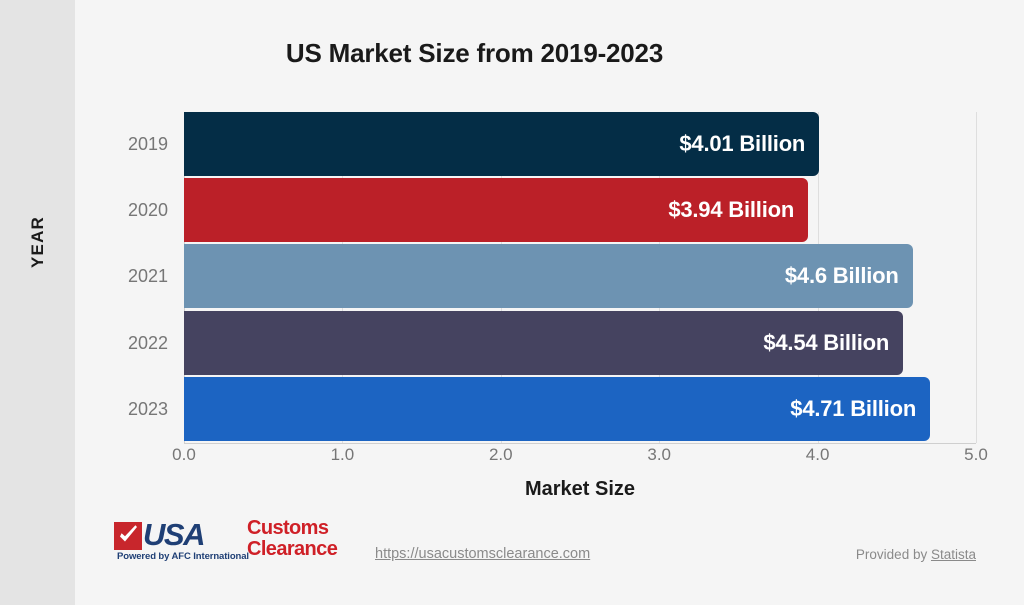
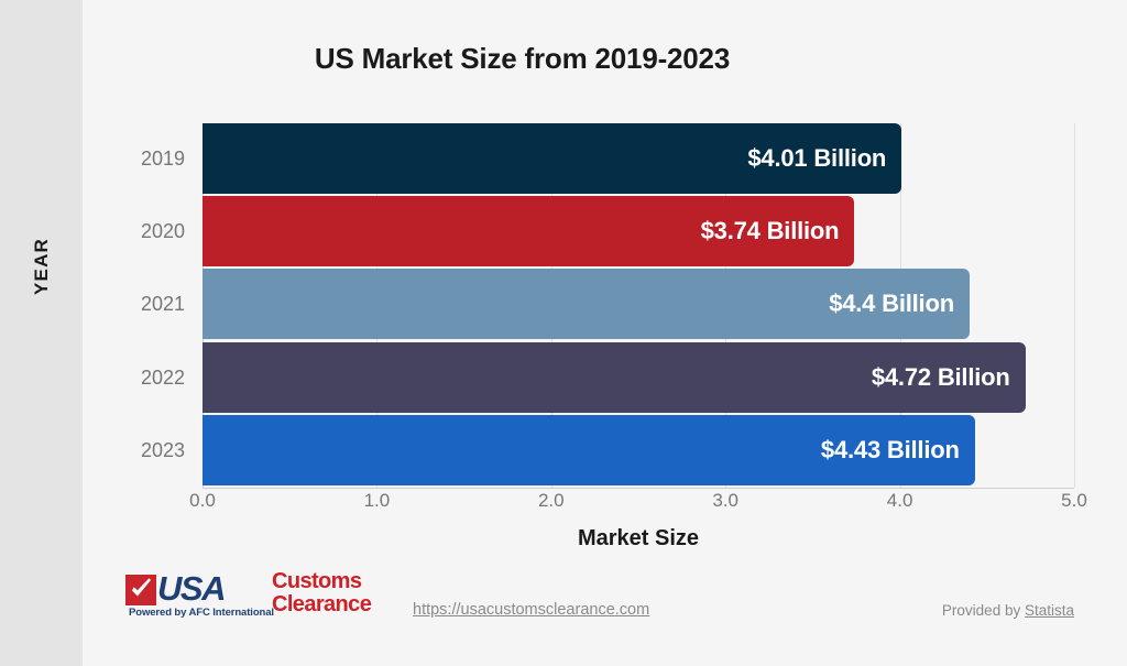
2020: $3.94 -> $3.74
2021: $4.6 -> $4.4
2022: $4.54 -> $4.72
2023: $4.71 -> $4.43
